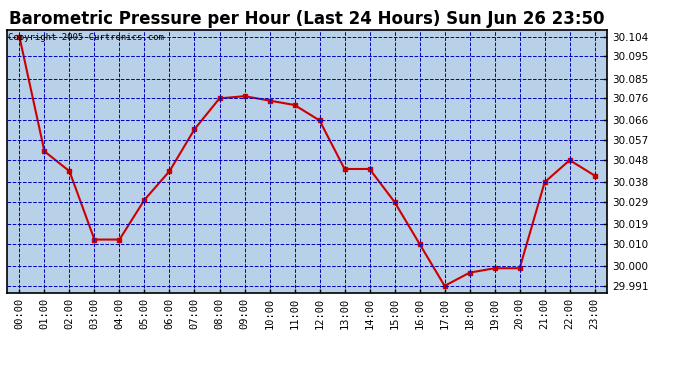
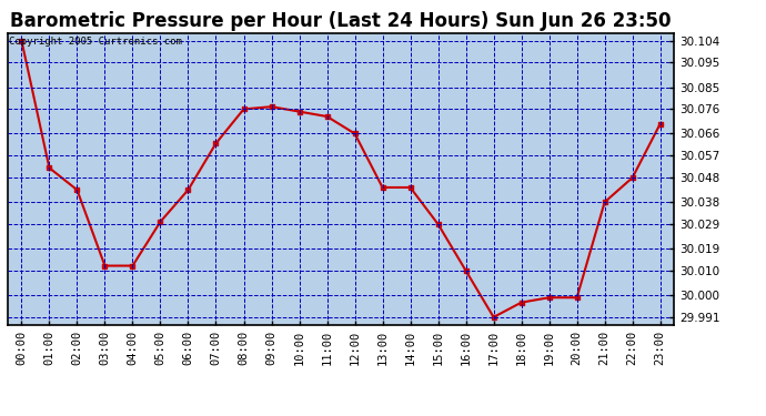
23:00: 30.041 -> 30.070
